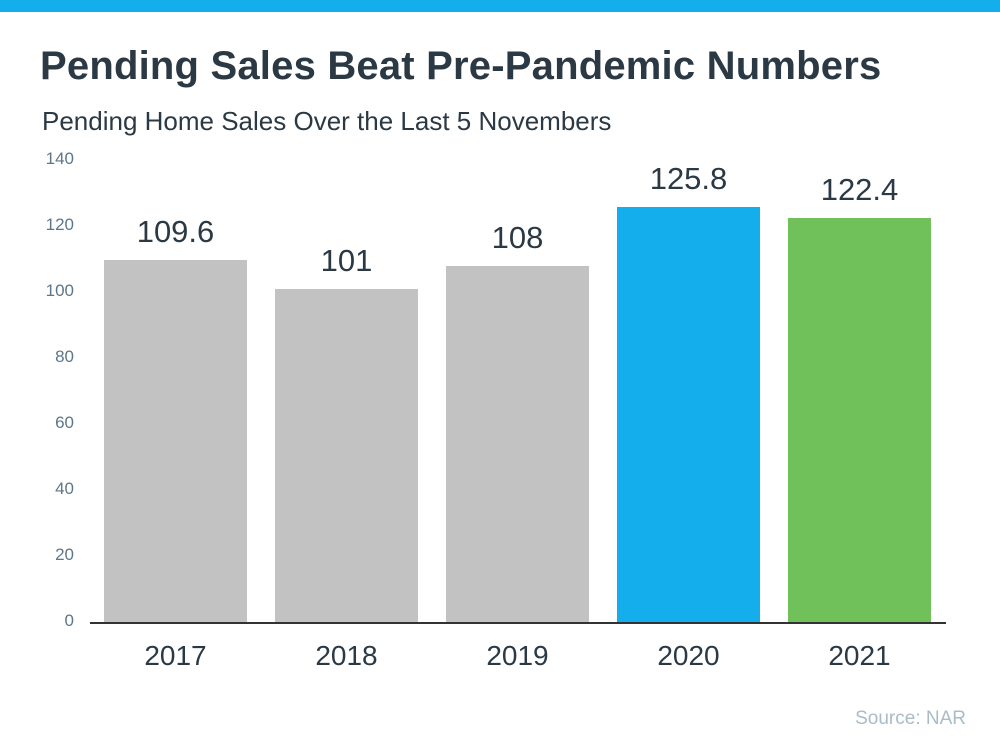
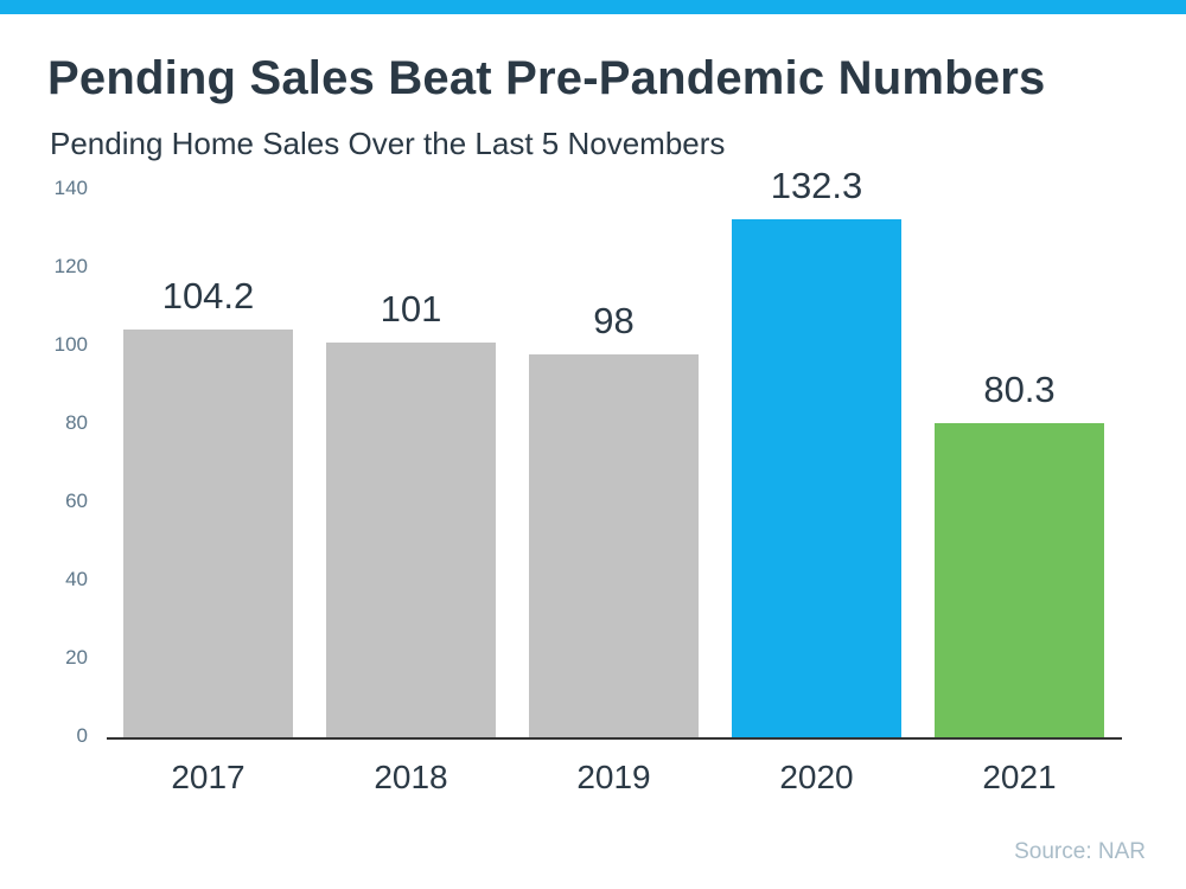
2017: 109.6 -> 104.2
2019: 108 -> 98
2020: 125.8 -> 132.3
2021: 122.4 -> 80.3
